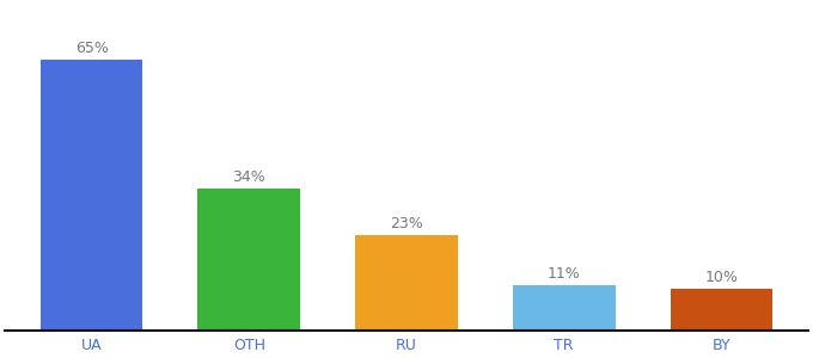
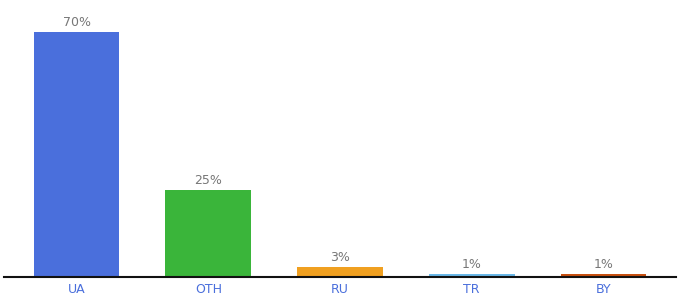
UA: 65% -> 70%
OTH: 34% -> 25%
RU: 23% -> 3%
TR: 11% -> 1%
BY: 10% -> 1%
